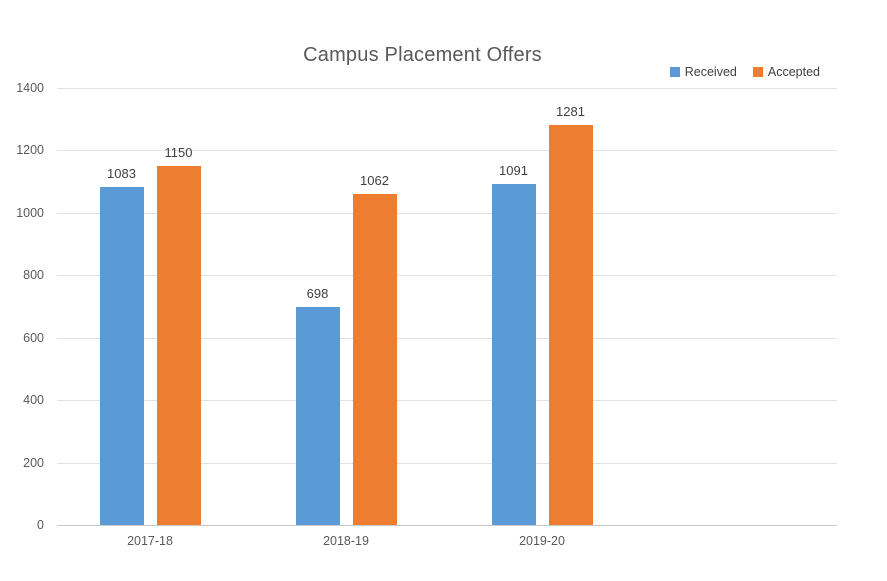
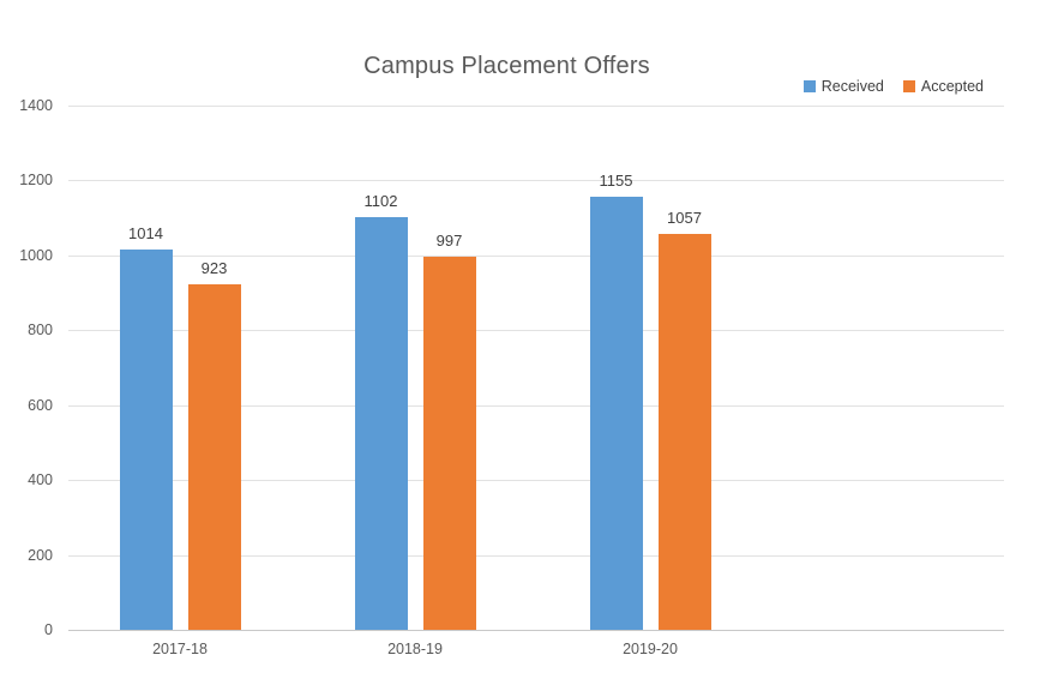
Received/2017-18: 1083 -> 1014
Accepted/2017-18: 1150 -> 923
Received/2018-19: 698 -> 1102
Accepted/2018-19: 1062 -> 997
Received/2019-20: 1091 -> 1155
Accepted/2019-20: 1281 -> 1057
